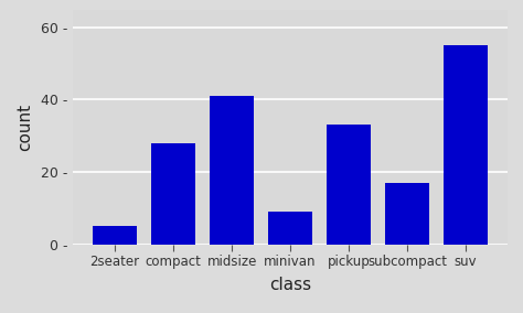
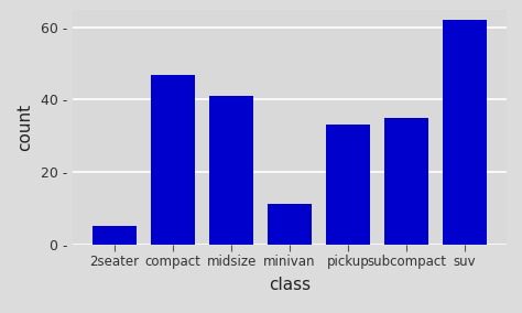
compact: 28 - -> 47 -
minivan: 9 - -> 11 -
subcompact: 17 - -> 35 -
suv: 55 - -> 62 -
